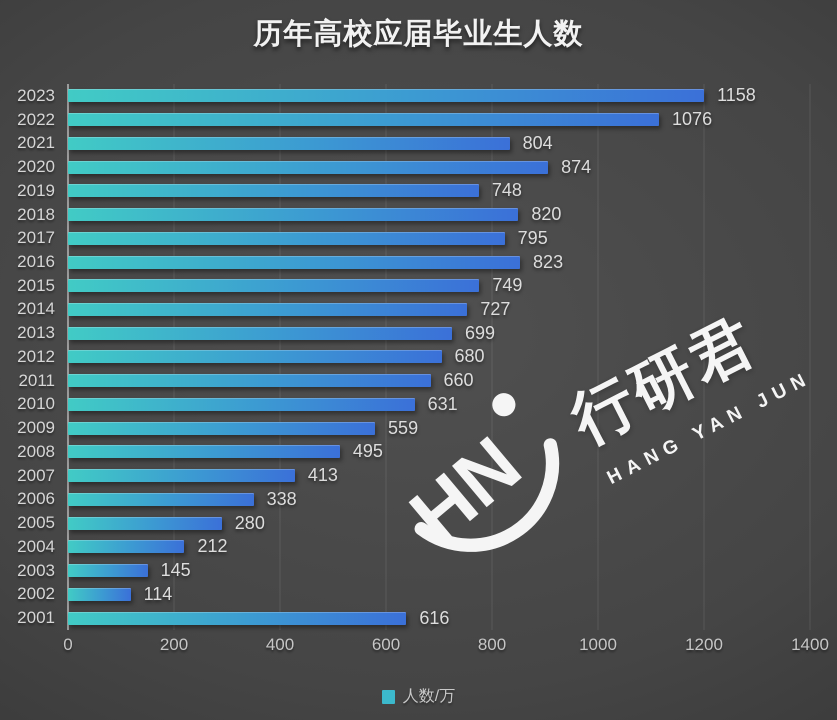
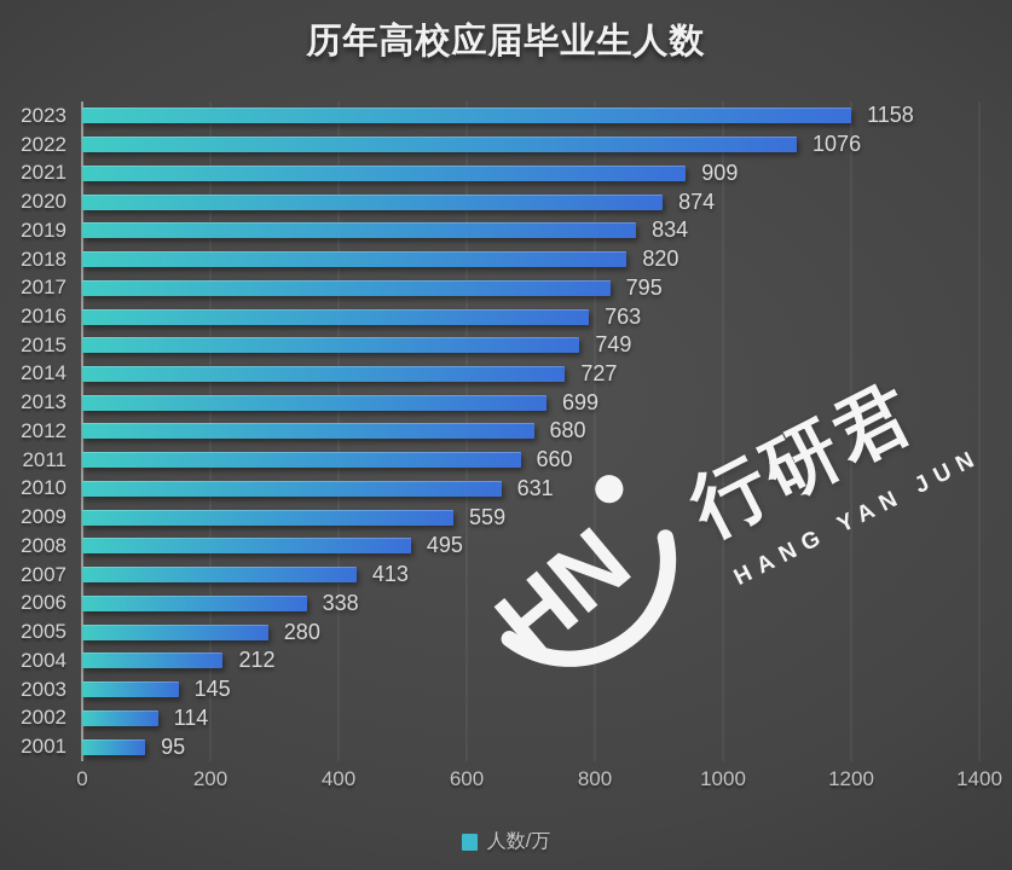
2021: 804 -> 909
2019: 748 -> 834
2016: 823 -> 763
2001: 616 -> 95
